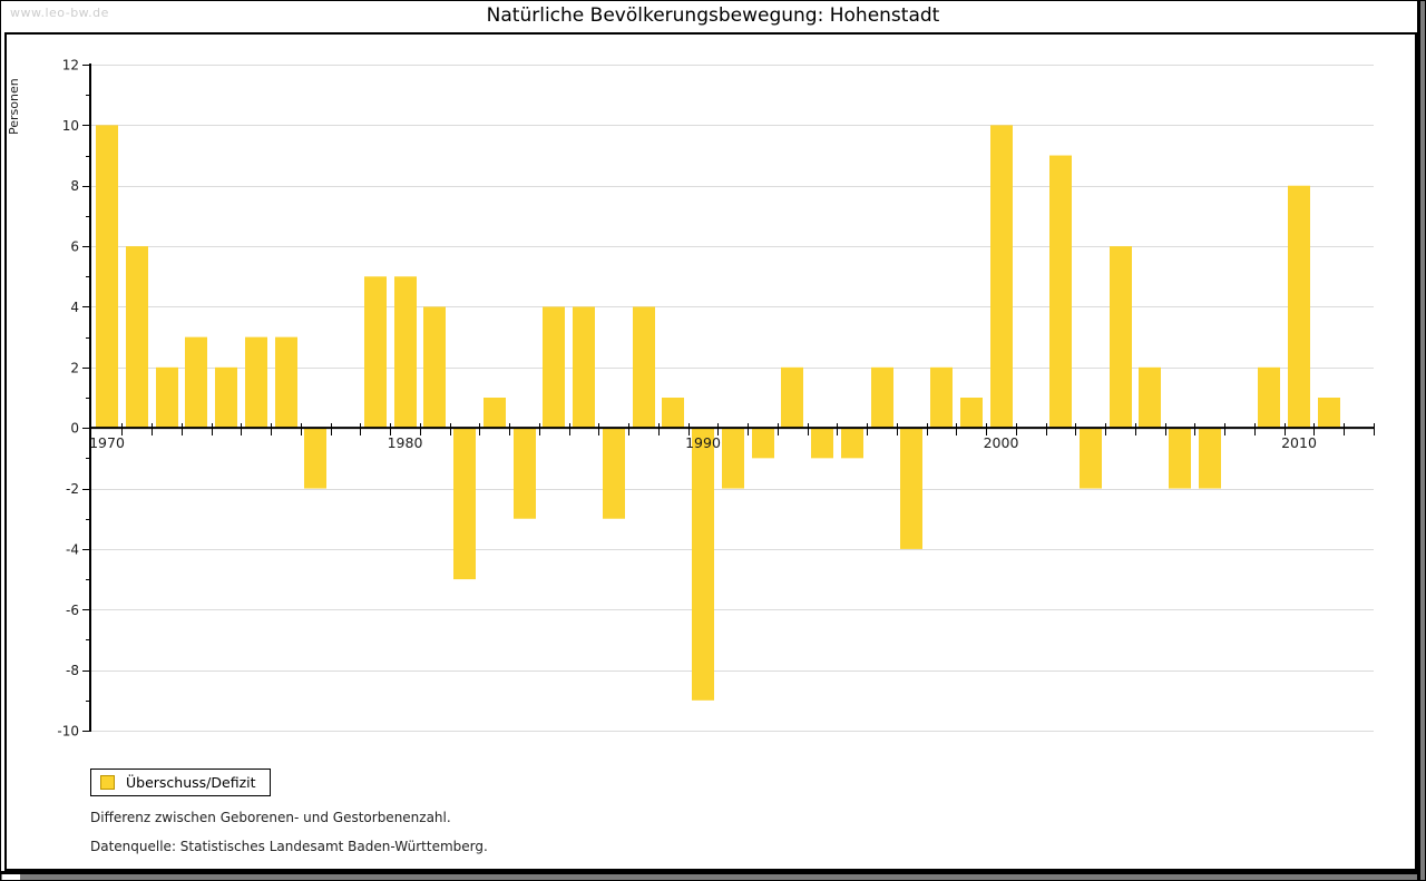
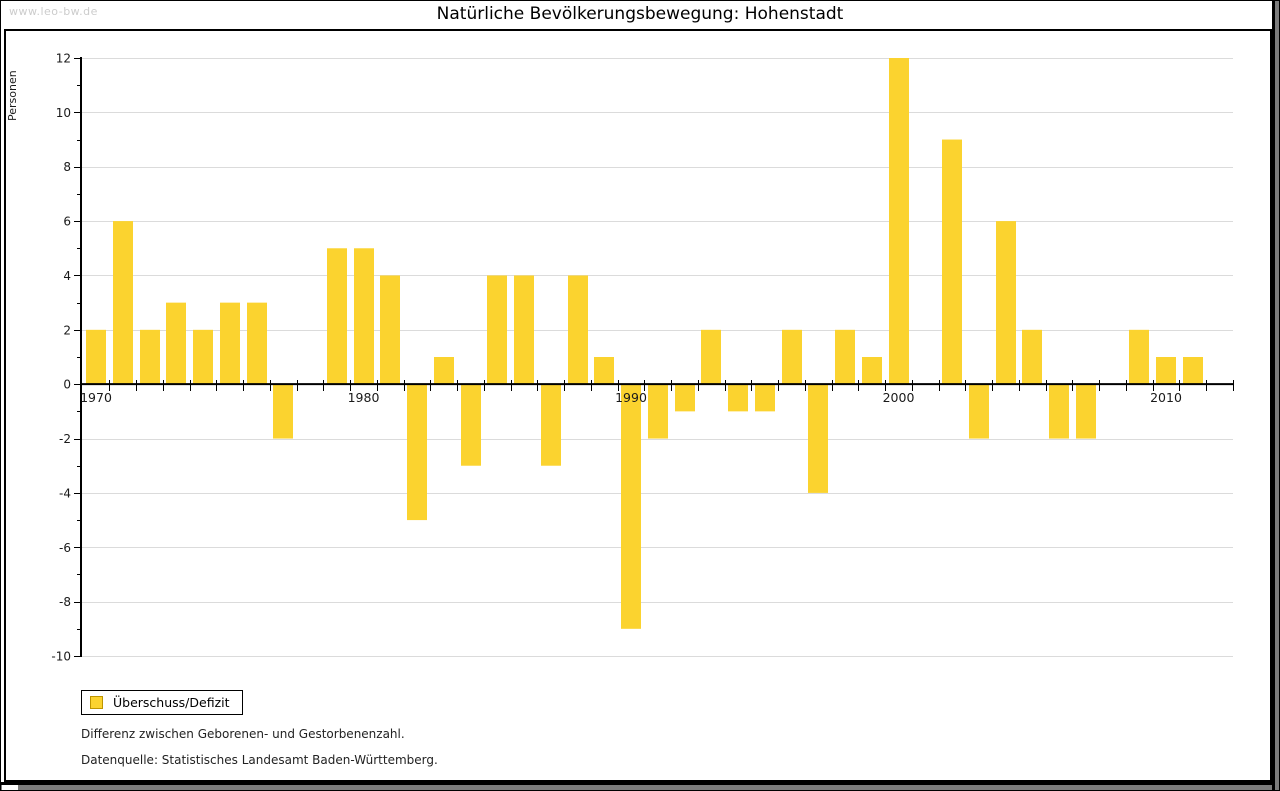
1970: 10 -> 2
2000: 10 -> 12
2010: 8 -> 1
